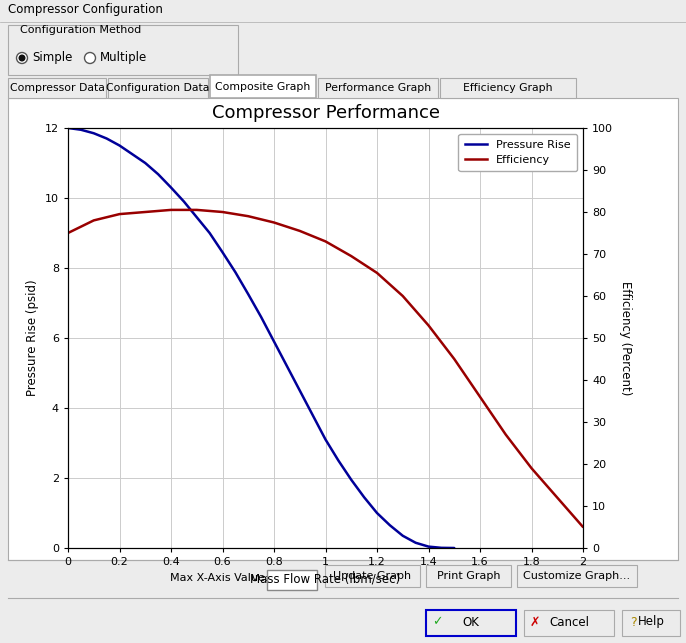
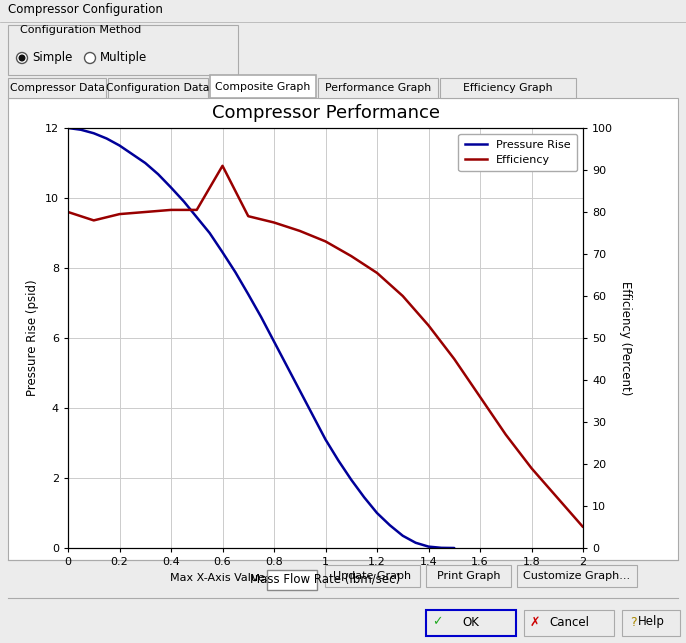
Efficiency/0: 75.0 -> 80.0
Efficiency/0.6: 80.0 -> 91.0
